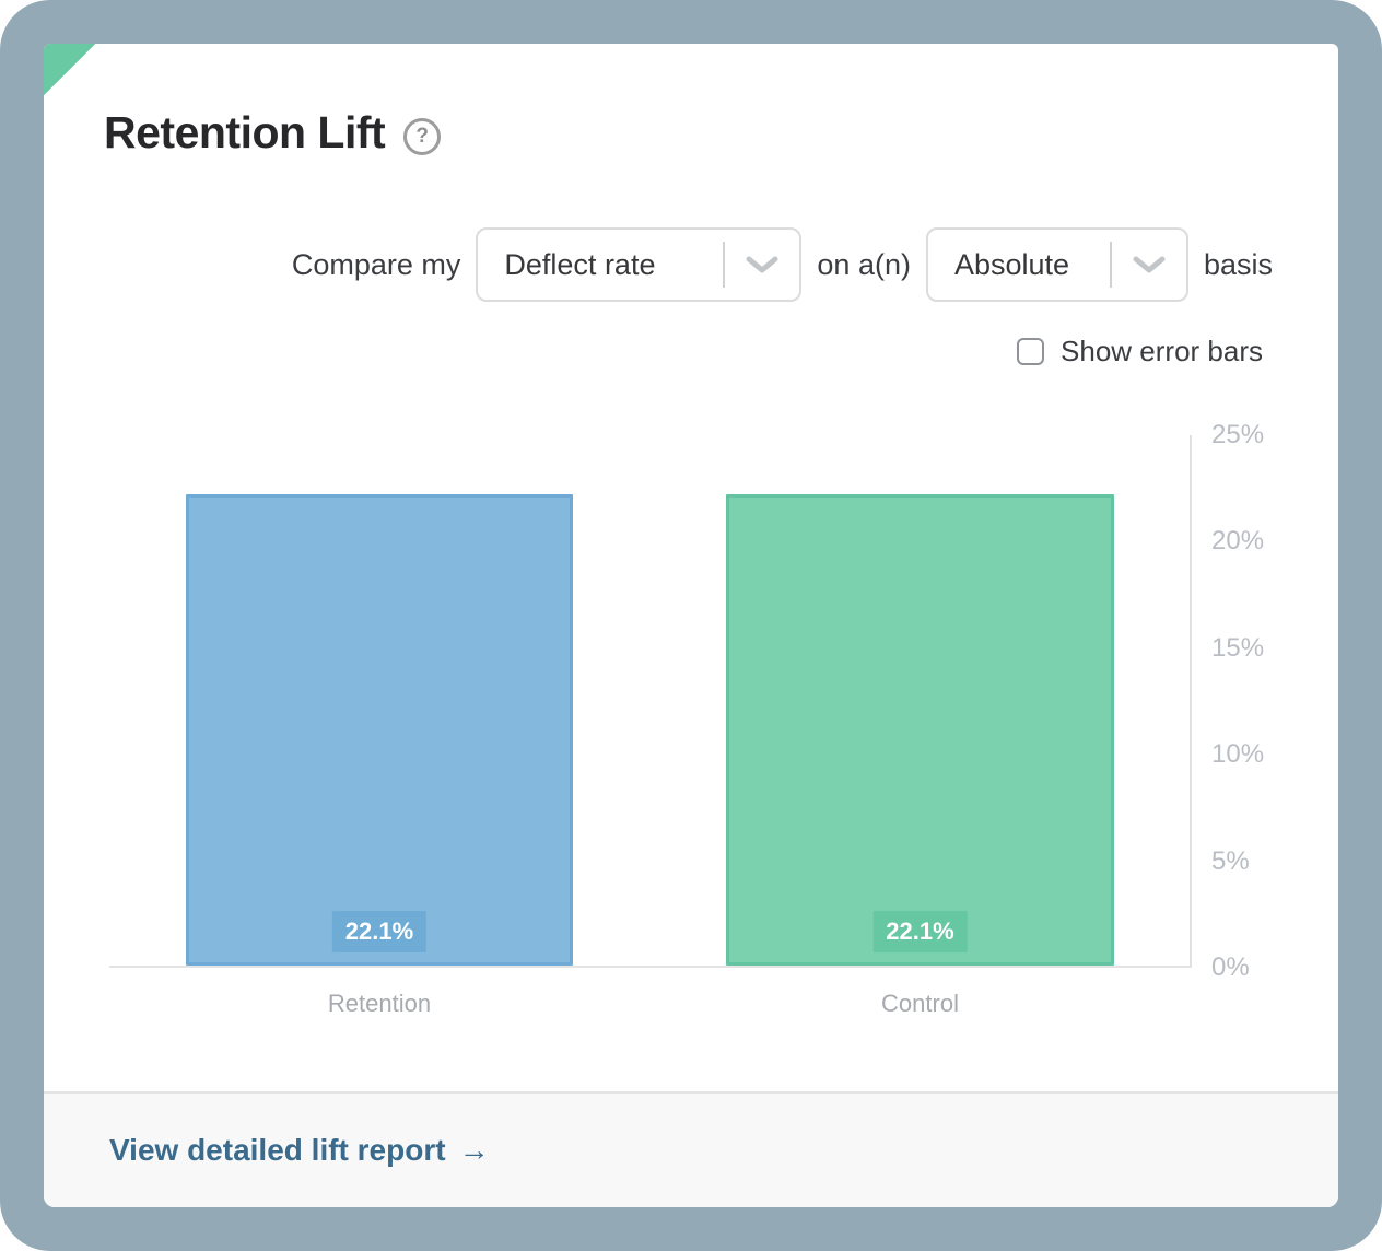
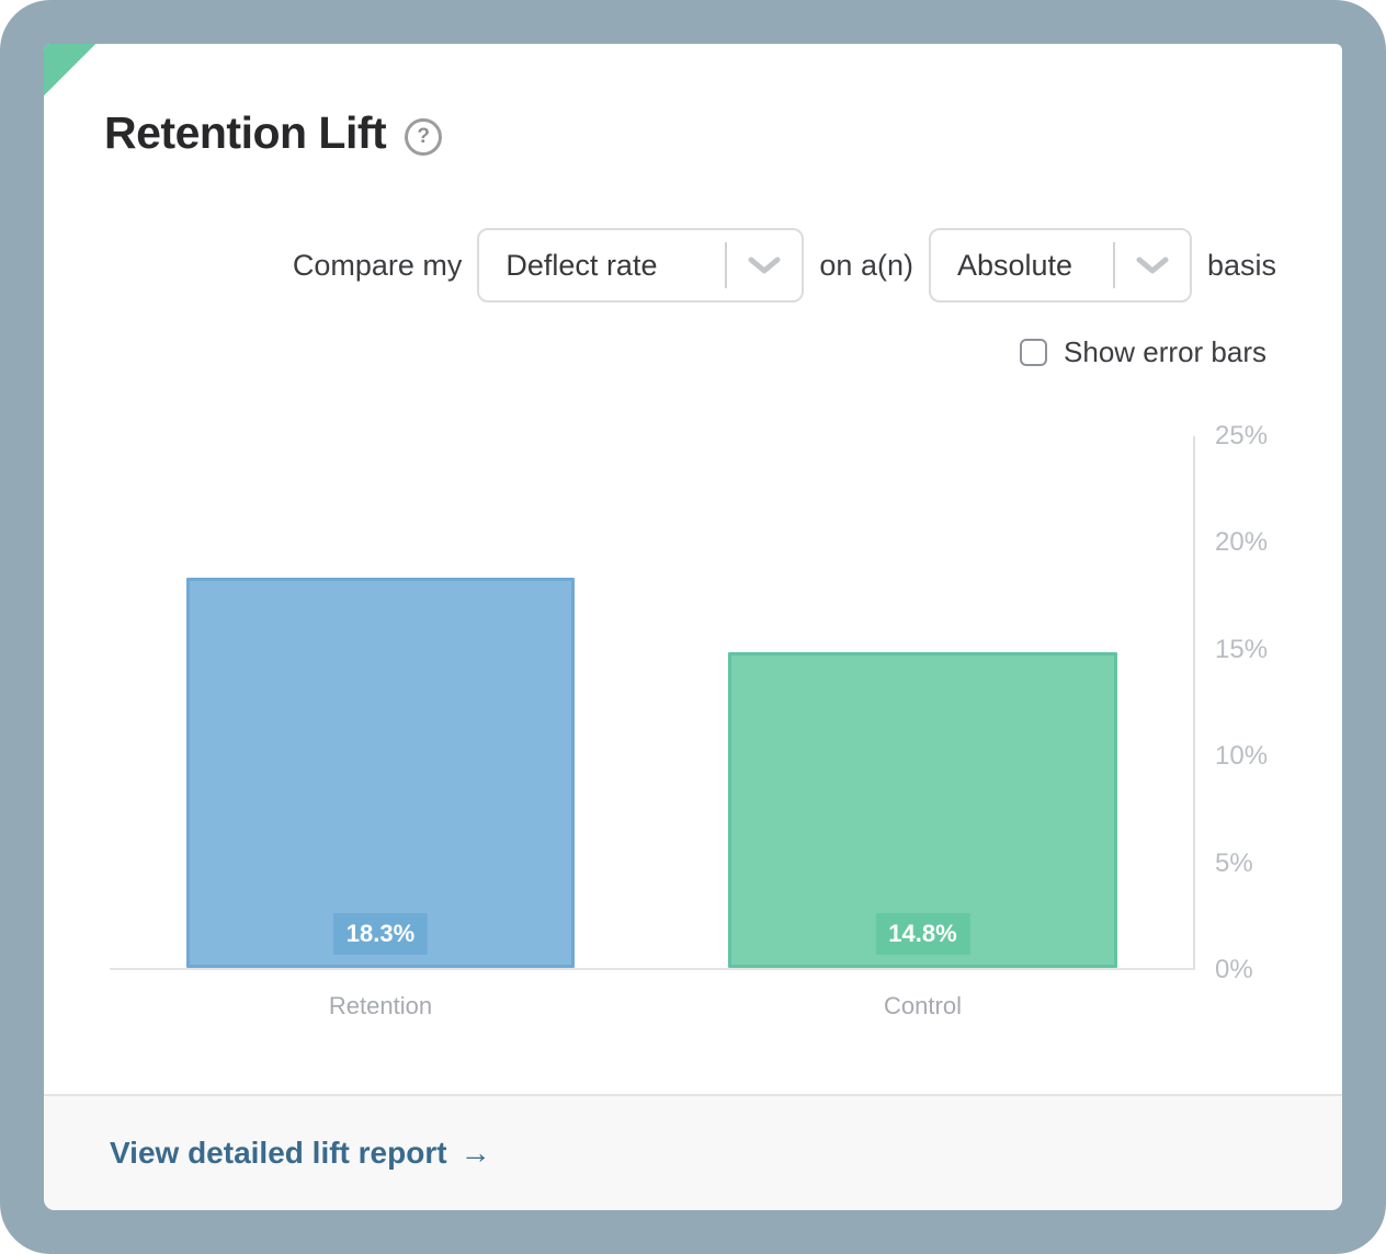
Retention: 22.1% -> 18.3%
Control: 22.1% -> 14.8%
